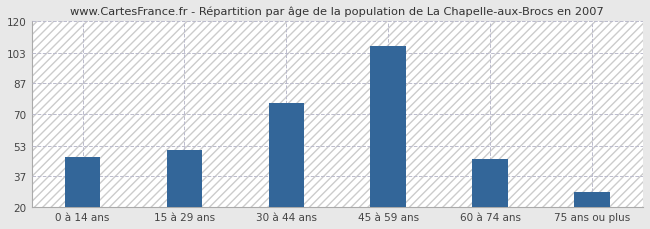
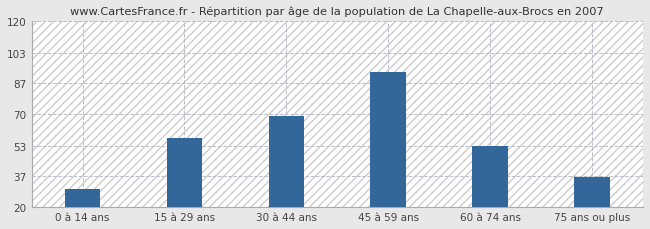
0 à 14 ans: 47 -> 30
15 à 29 ans: 51 -> 57
30 à 44 ans: 76 -> 69
45 à 59 ans: 107 -> 93
60 à 74 ans: 46 -> 53
75 ans ou plus: 28 -> 36
